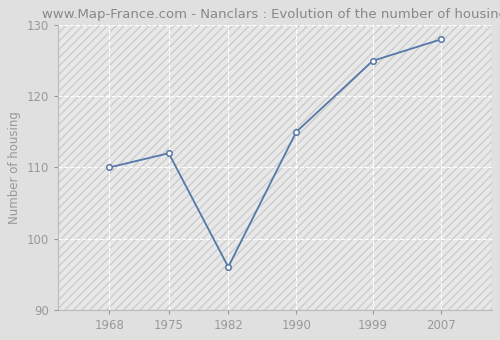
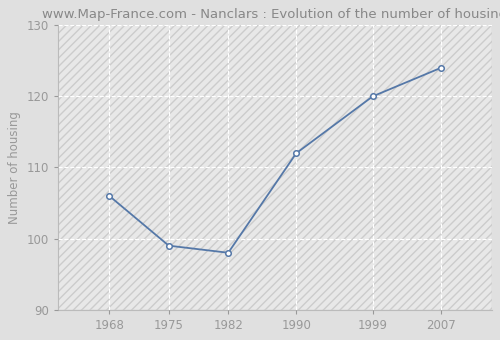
1968: 110 -> 106
1975: 112 -> 99
1982: 96 -> 98
1990: 115 -> 112
1999: 125 -> 120
2007: 128 -> 124
